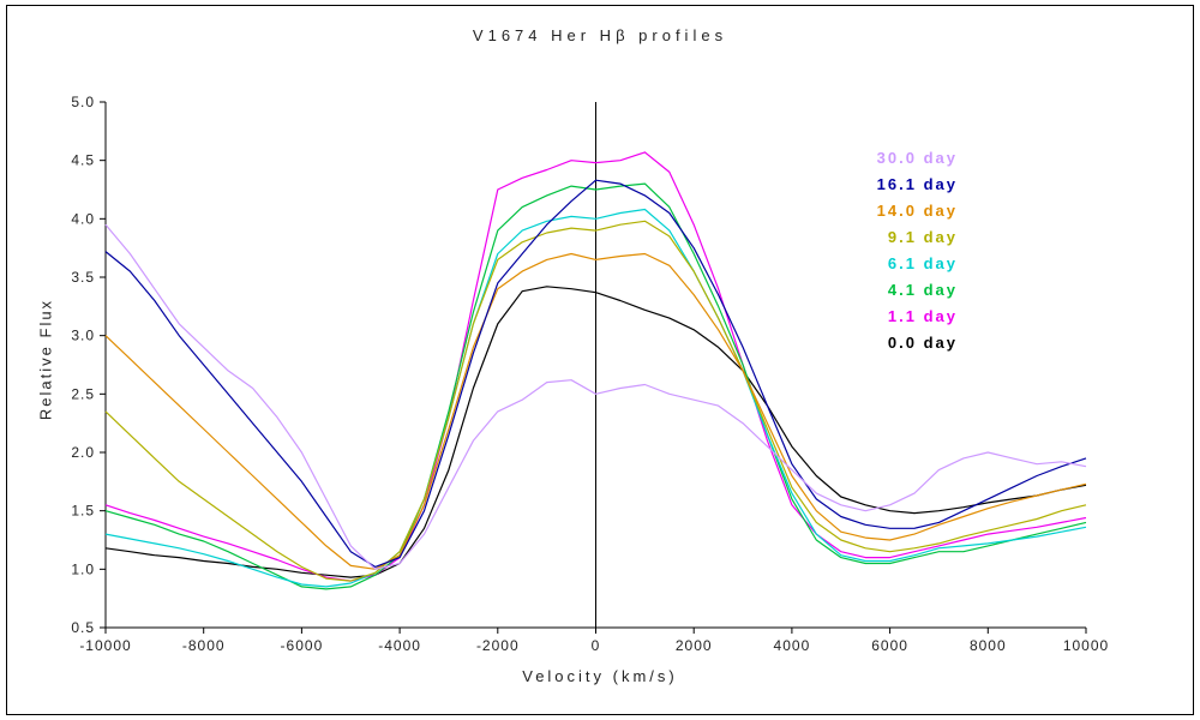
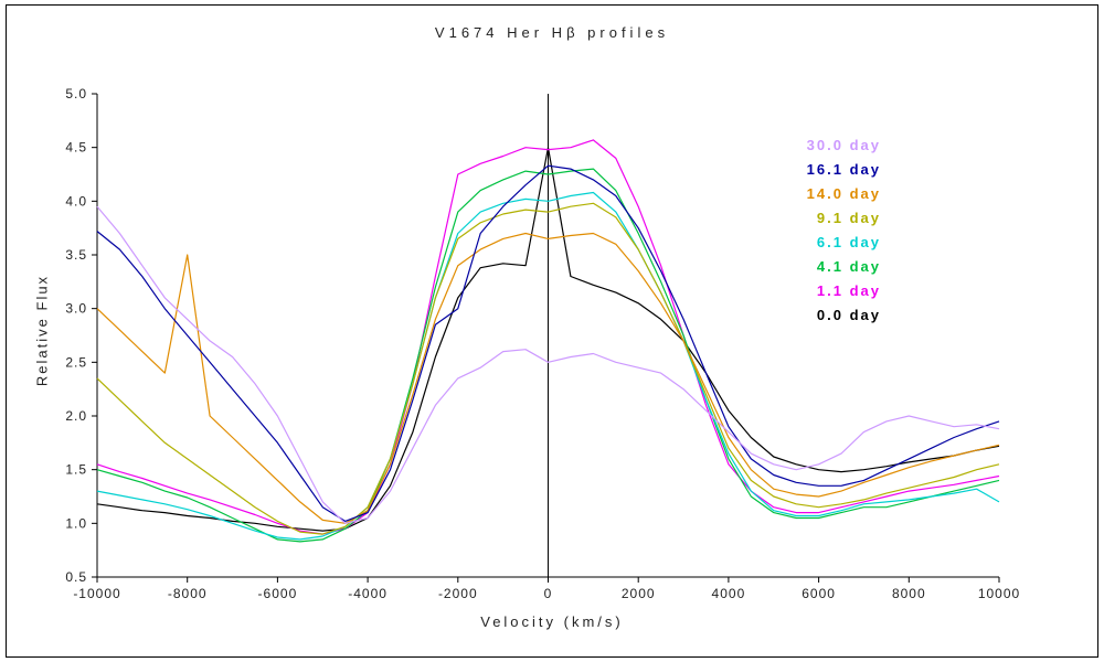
14.0 day/-8000: 2.2 -> 3.5
16.1 day/-2000: 3.5 -> 3.0
0.0 day/0: 3.4 -> 4.5
6.1 day/10000: 1.4 -> 1.2
